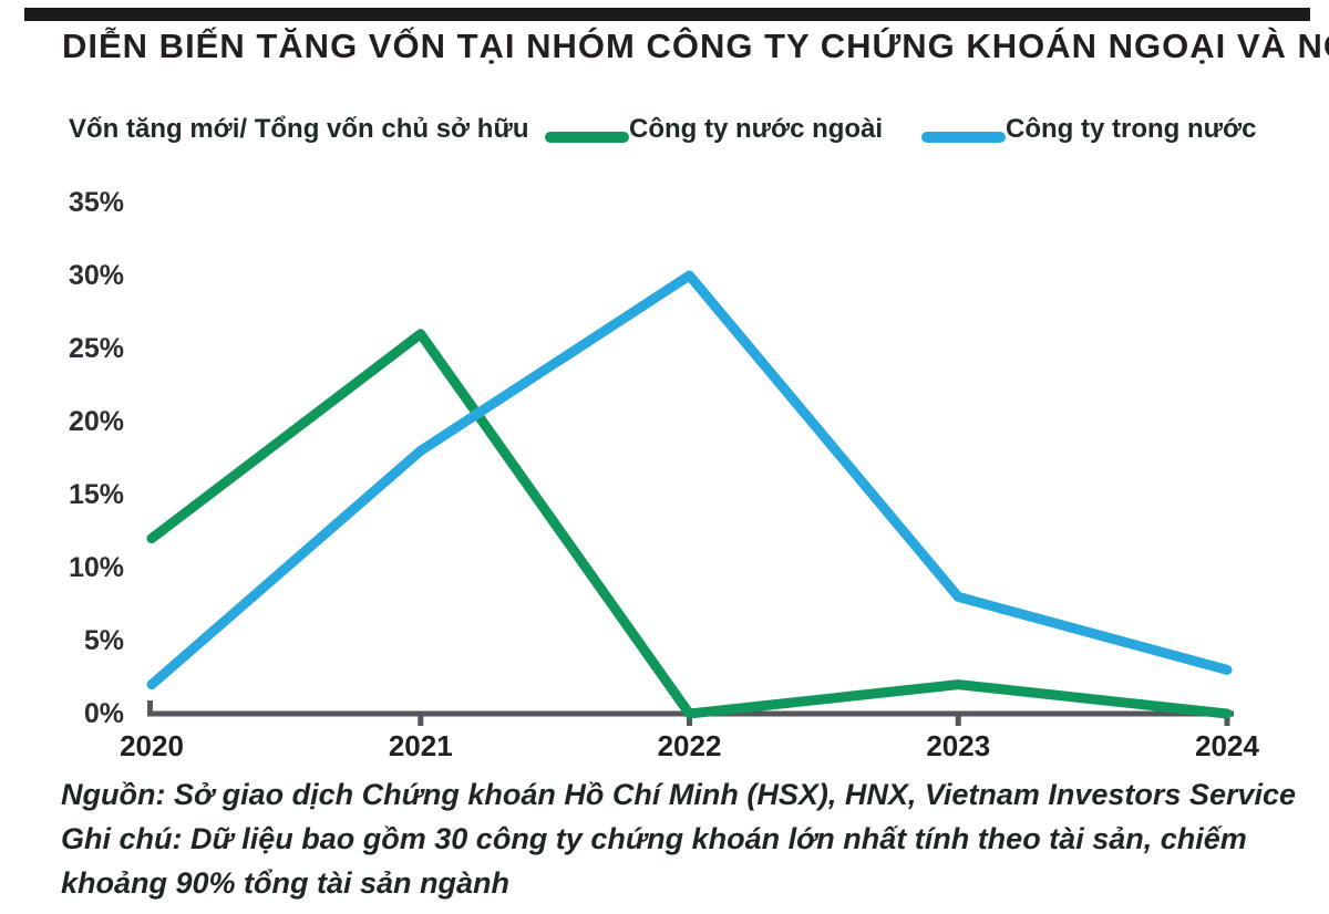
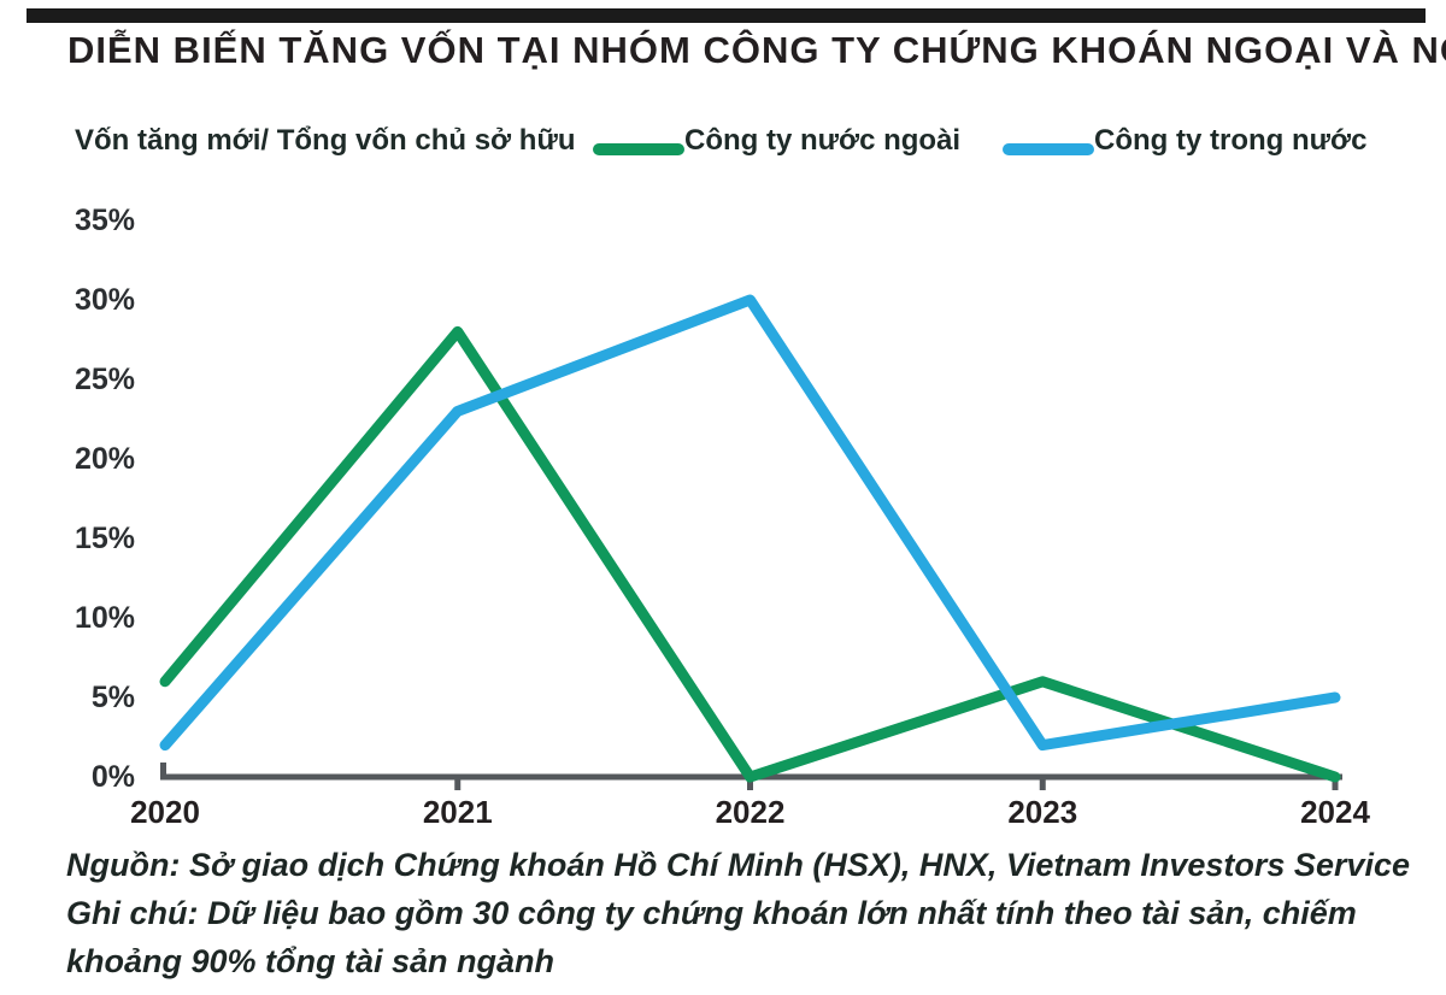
Công ty nước ngoài/2020: 12% -> 6%
Công ty nước ngoài/2021: 26% -> 28%
Công ty trong nước/2021: 18% -> 23%
Công ty nước ngoài/2023: 2% -> 6%
Công ty trong nước/2023: 8% -> 2%
Công ty trong nước/2024: 3% -> 5%
